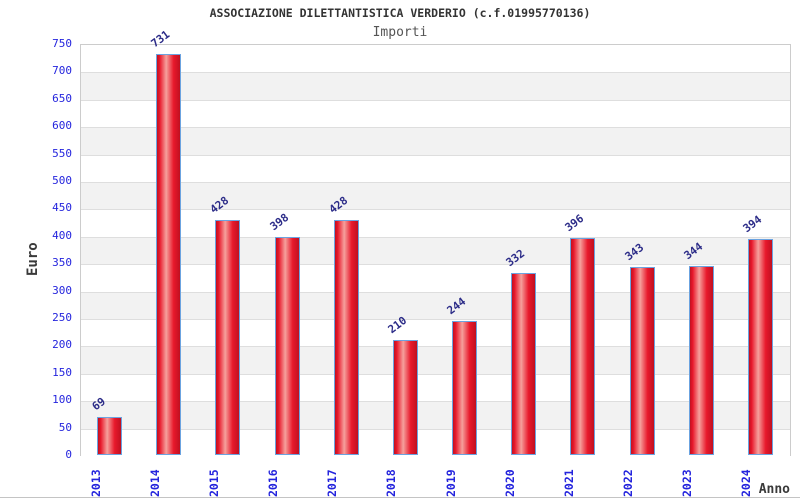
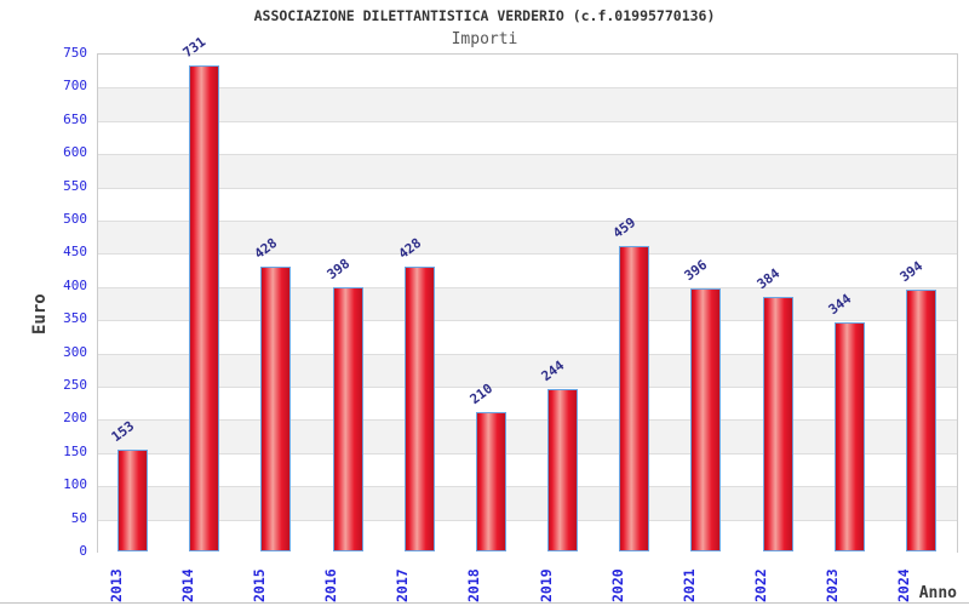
2013: 69 -> 153
2020: 332 -> 459
2022: 343 -> 384
